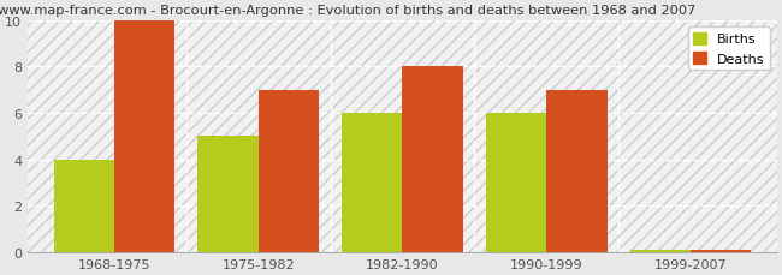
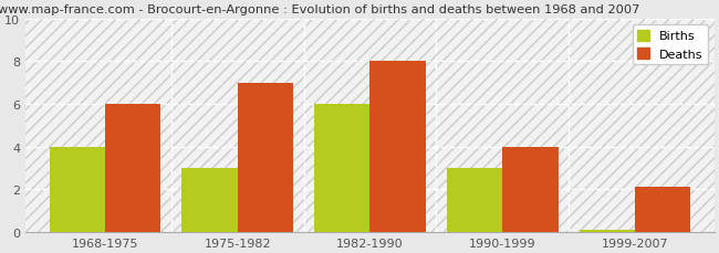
Deaths/1968-1975: 10.0 -> 6.0
Births/1975-1982: 5.0 -> 3.0
Births/1990-1999: 6.0 -> 3.0
Deaths/1990-1999: 7.0 -> 4.0
Deaths/1999-2007: 0.1 -> 2.1
